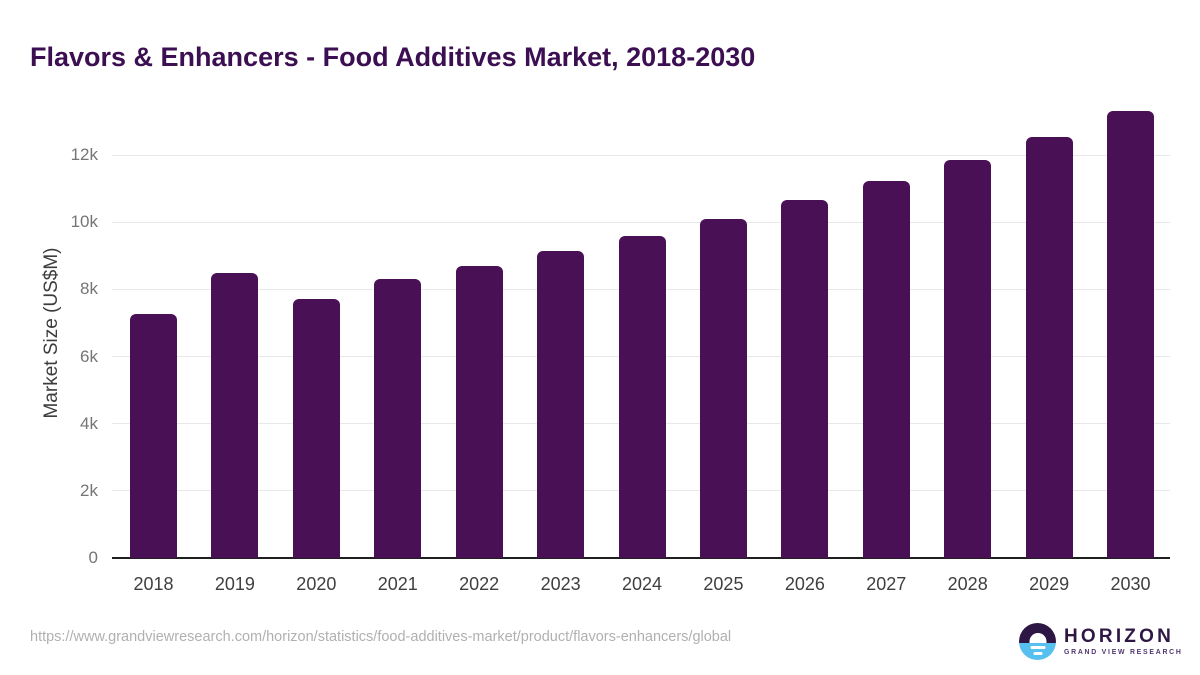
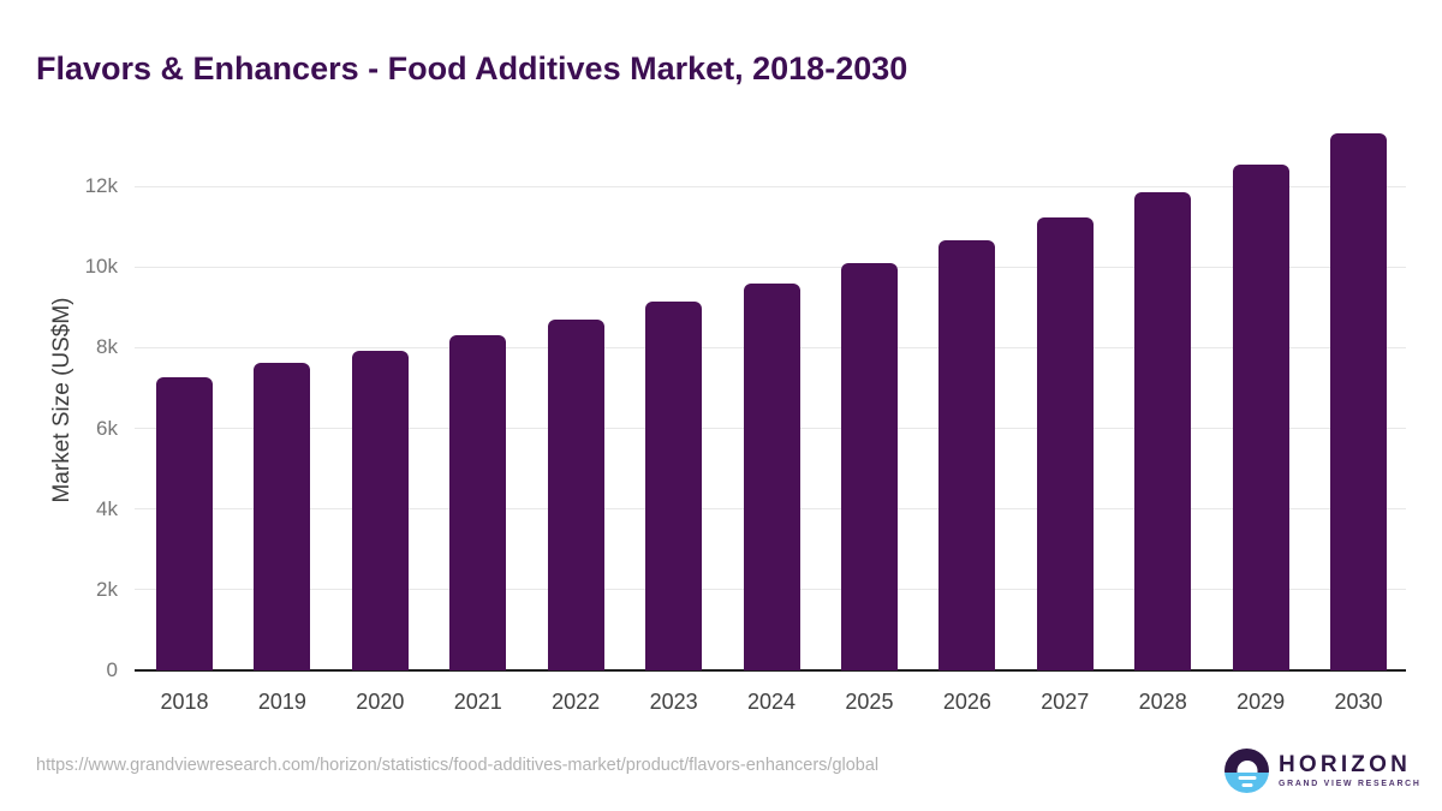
2019: 8.5k -> 7.6k
2020: 7.7k -> 7.9k
